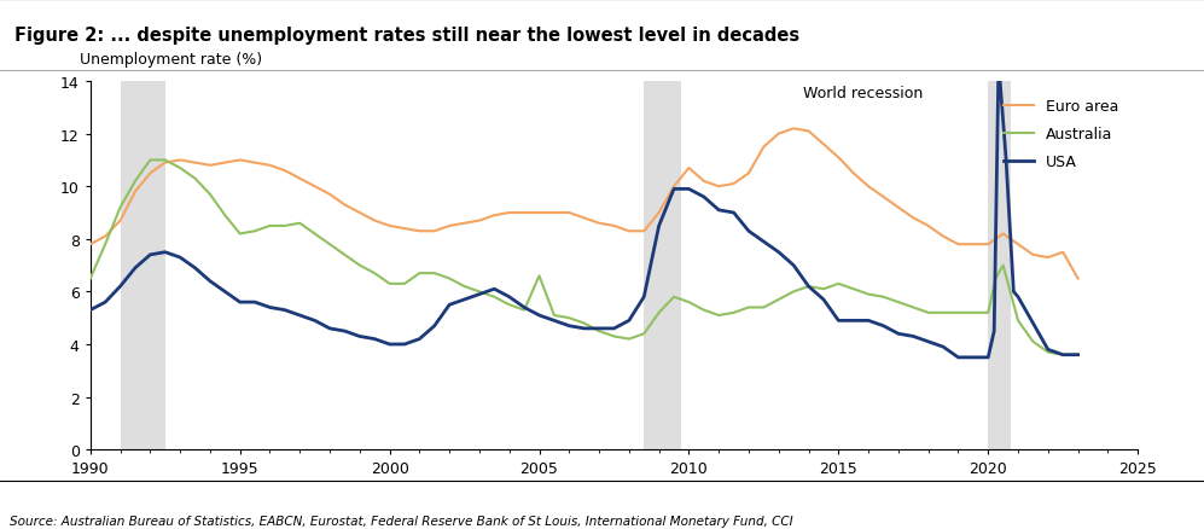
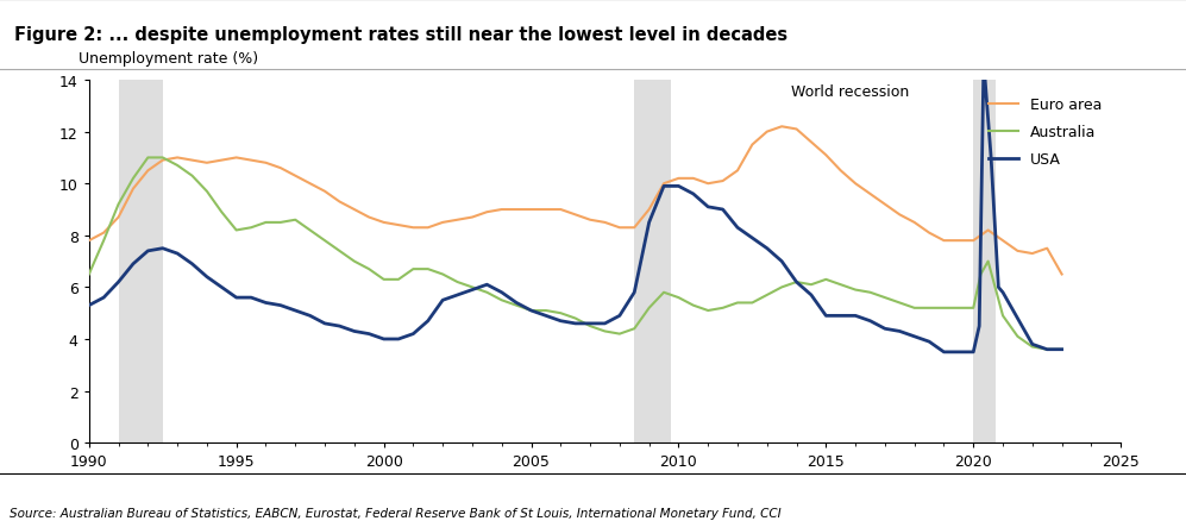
Australia/2005: 6.6 -> 5.1
Euro area/2010: 10.7 -> 10.2
